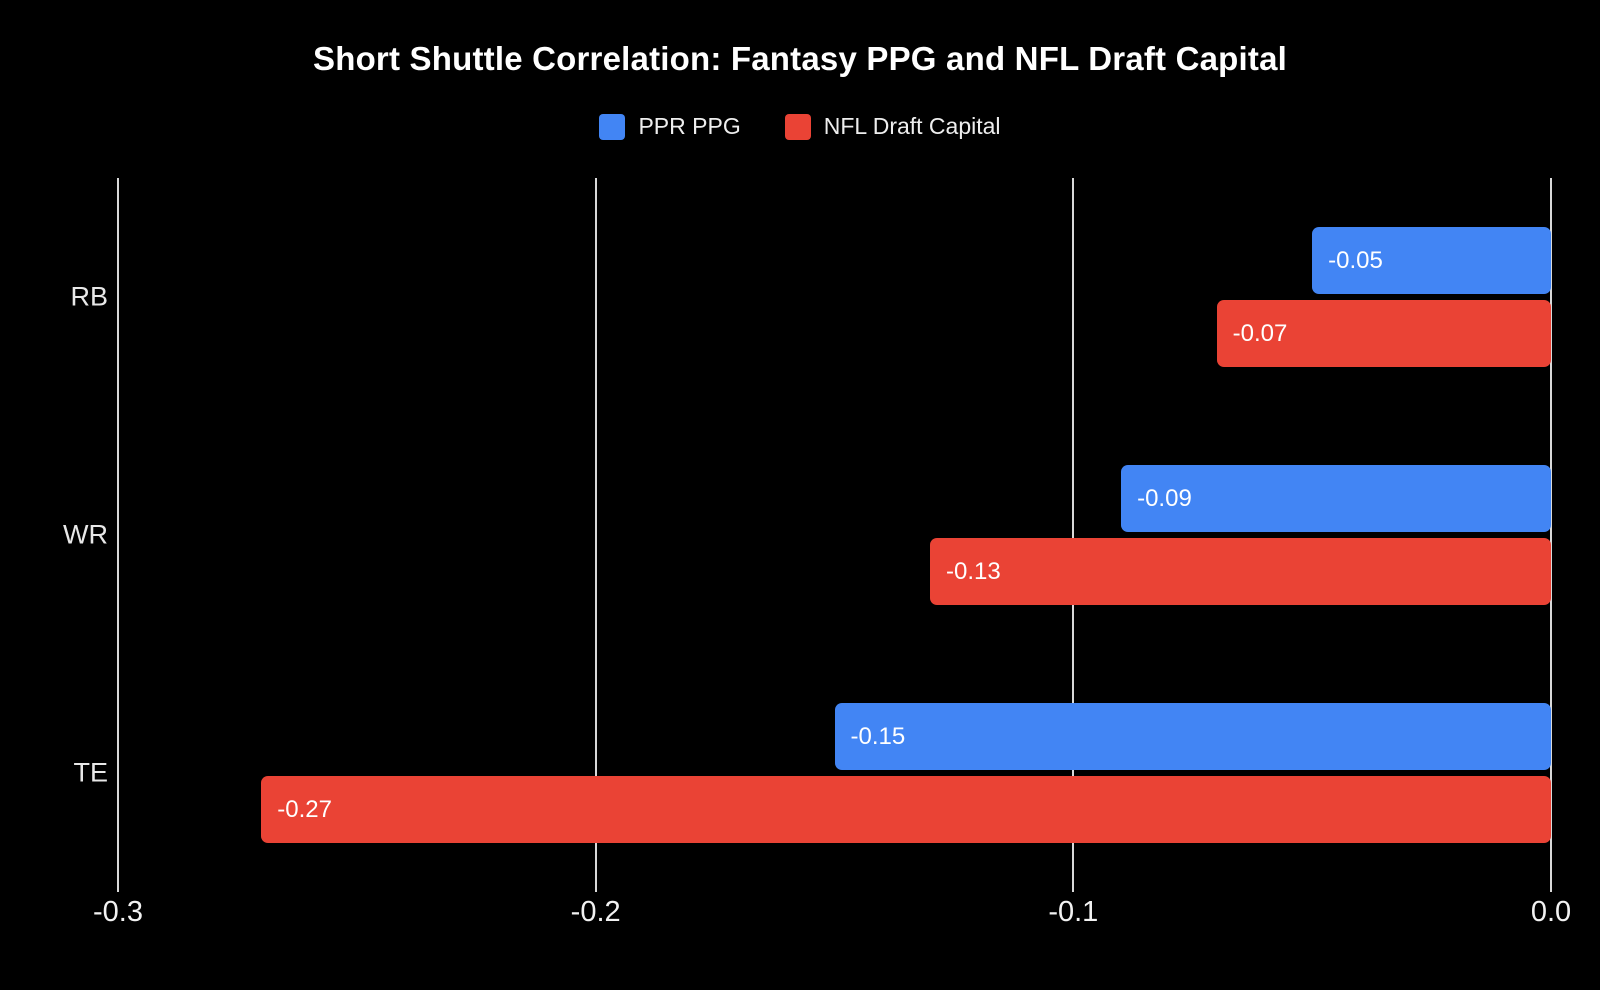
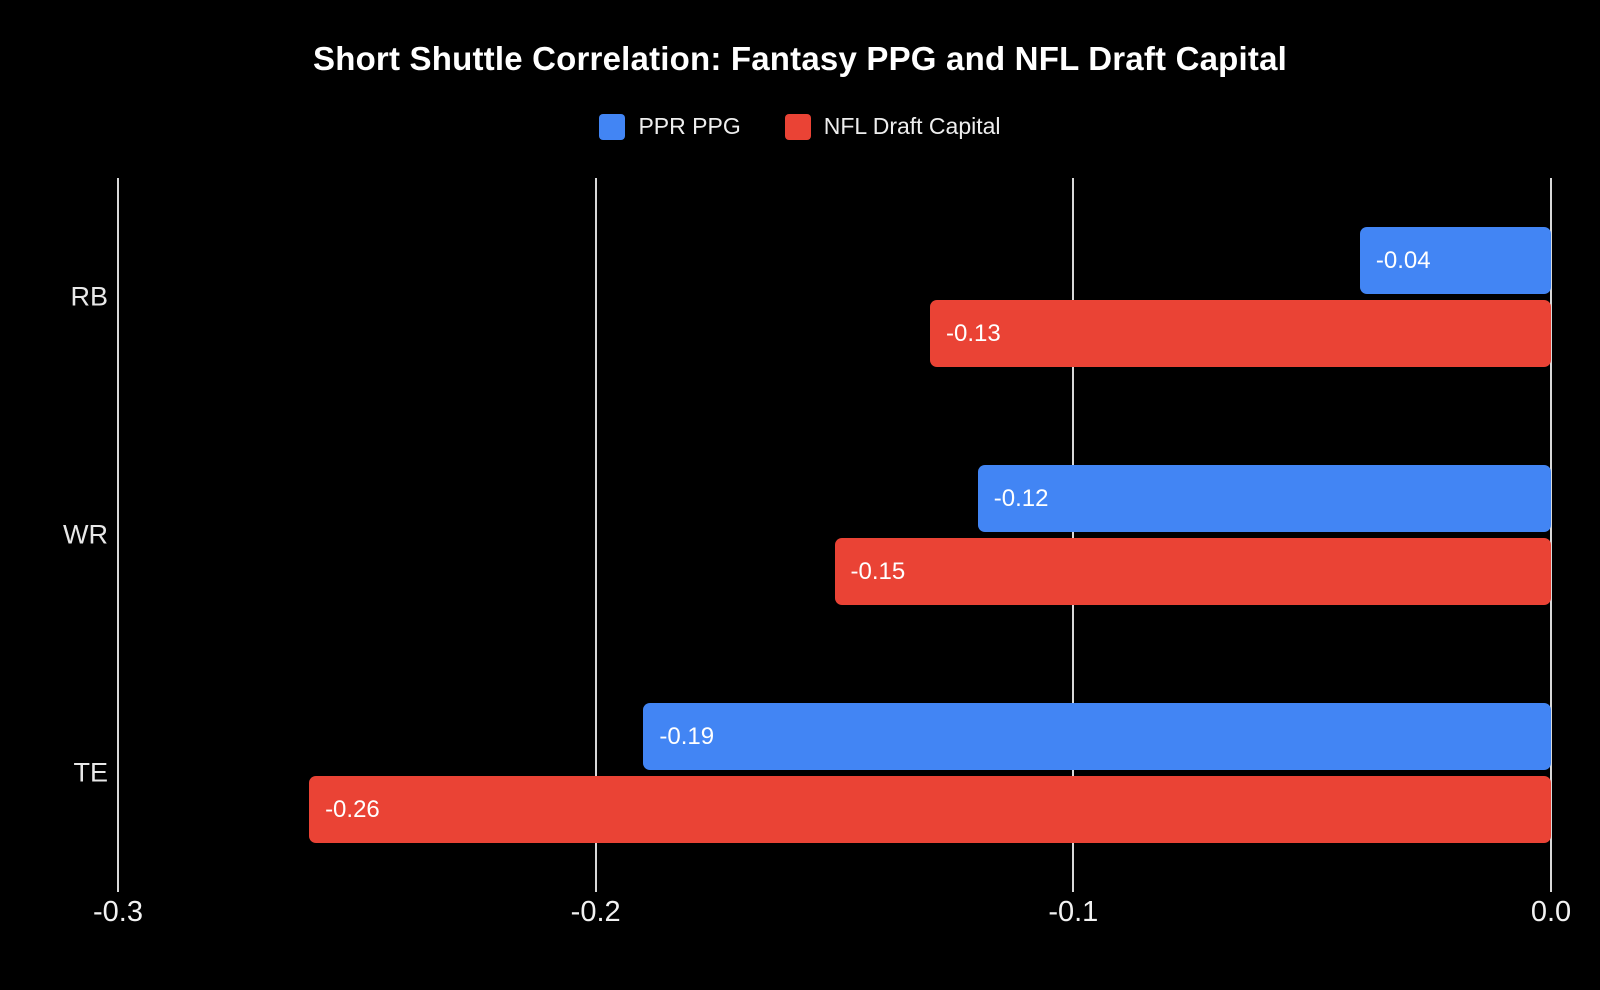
PPR PPG/RB: -0.05 -> -0.04
NFL Draft Capital/RB: -0.07 -> -0.13
PPR PPG/WR: -0.09 -> -0.12
NFL Draft Capital/WR: -0.13 -> -0.15
PPR PPG/TE: -0.15 -> -0.19
NFL Draft Capital/TE: -0.27 -> -0.26
